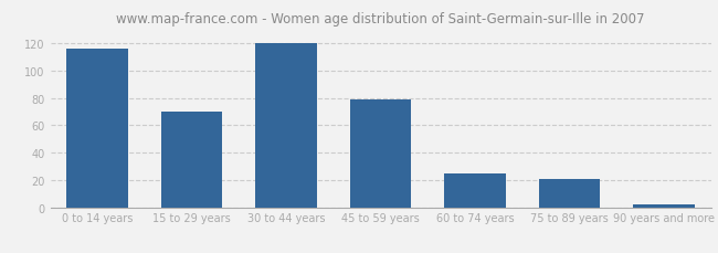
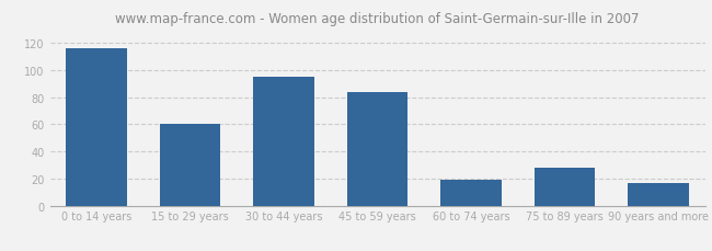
15 to 29 years: 70 -> 60
30 to 44 years: 120 -> 95
45 to 59 years: 79 -> 84
60 to 74 years: 25 -> 19
75 to 89 years: 21 -> 28
90 years and more: 2 -> 17
